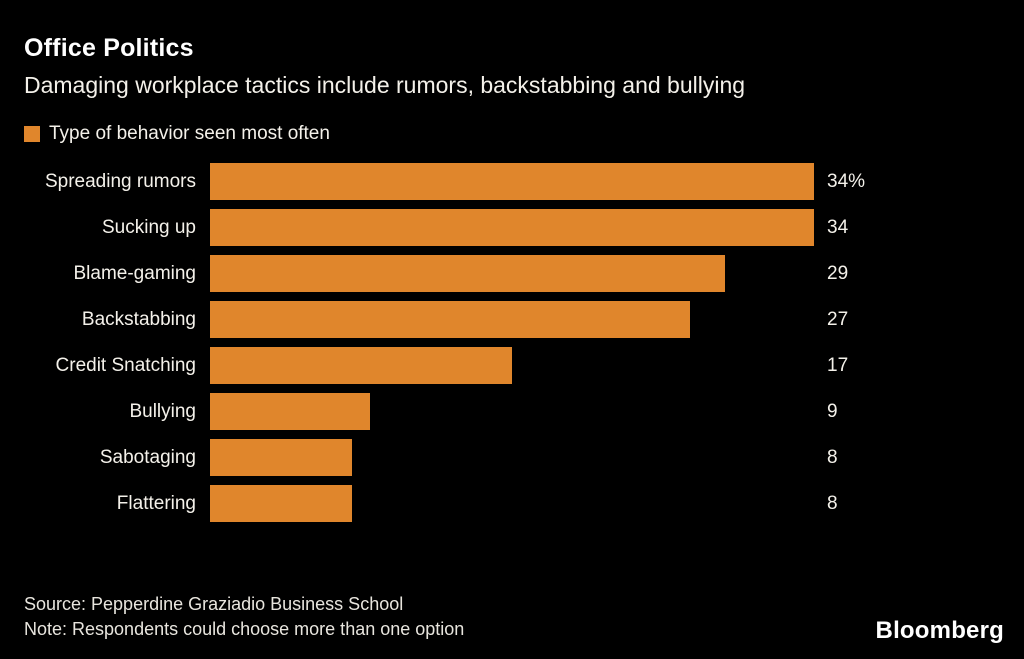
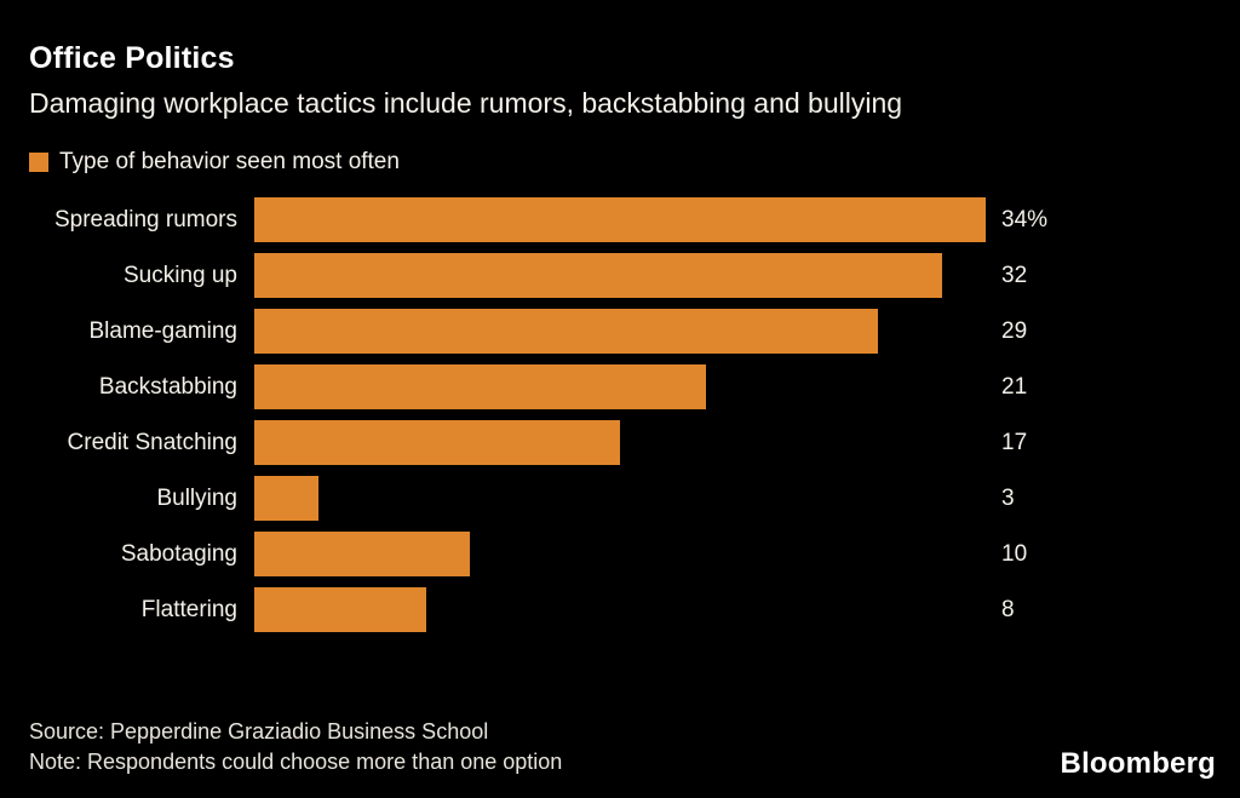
Sucking up: 34 -> 32
Backstabbing: 27 -> 21
Bullying: 9 -> 3
Sabotaging: 8 -> 10
